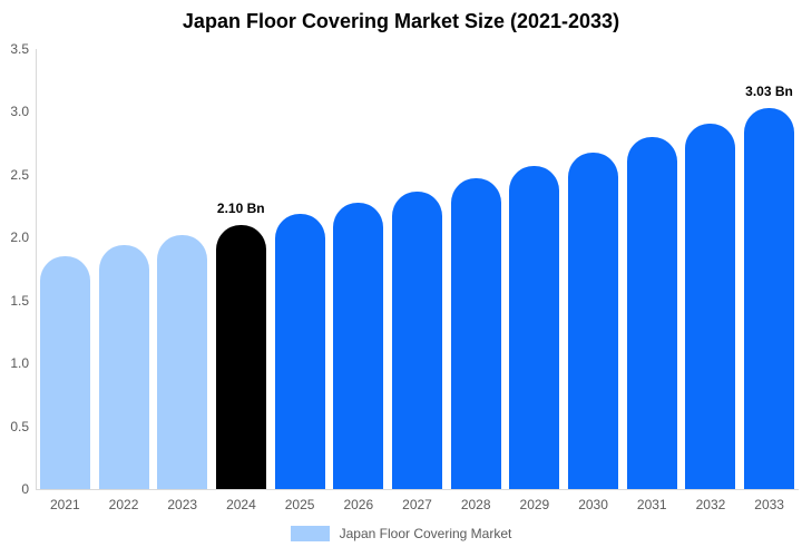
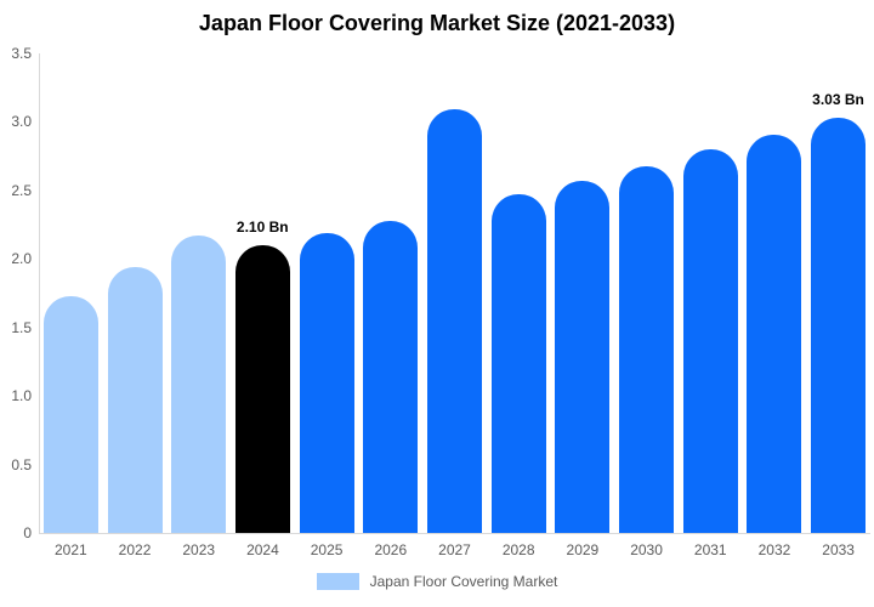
2021: 1.85 -> 1.73
2023: 2.02 -> 2.17
2027: 2.37 -> 3.09
